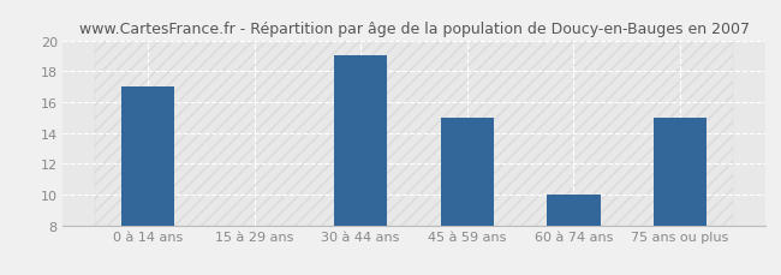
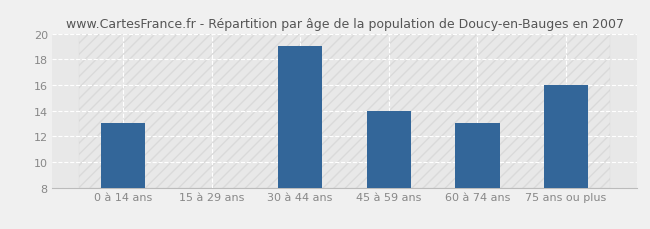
0 à 14 ans: 17.0 -> 13.0
45 à 59 ans: 15.0 -> 14.0
60 à 74 ans: 10.0 -> 13.0
75 ans ou plus: 15.0 -> 16.0
